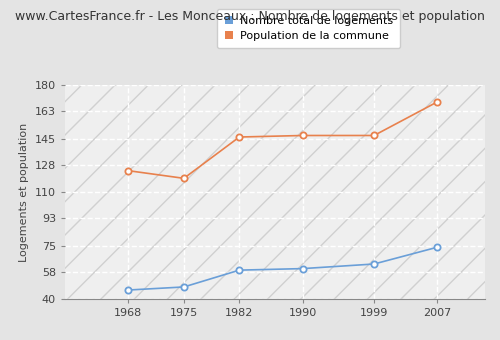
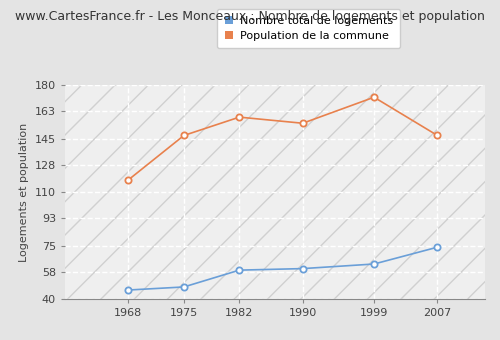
Population de la commune/1968: 124 -> 118
Population de la commune/1975: 119 -> 147
Population de la commune/1982: 146 -> 159
Population de la commune/1990: 147 -> 155
Population de la commune/1999: 147 -> 172
Population de la commune/2007: 169 -> 147
